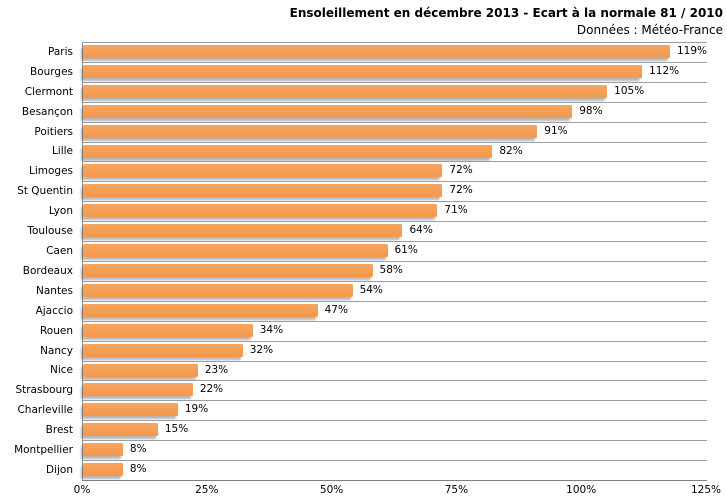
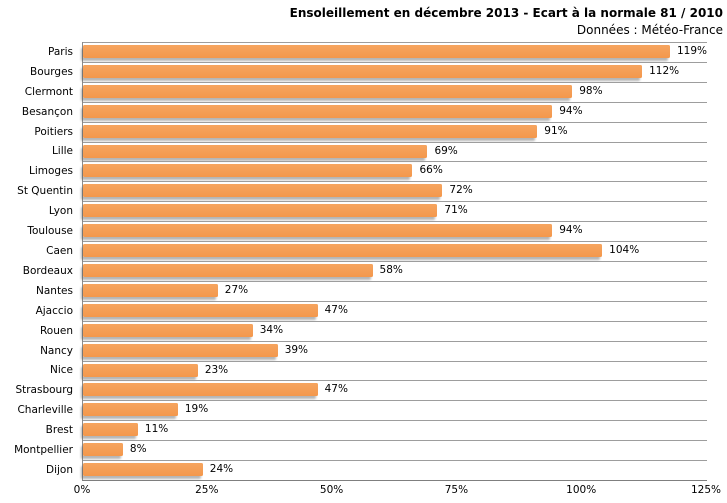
Clermont: 105% -> 98%
Besançon: 98% -> 94%
Lille: 82% -> 69%
Limoges: 72% -> 66%
Toulouse: 64% -> 94%
Caen: 61% -> 104%
Nantes: 54% -> 27%
Nancy: 32% -> 39%
Strasbourg: 22% -> 47%
Brest: 15% -> 11%
Dijon: 8% -> 24%
